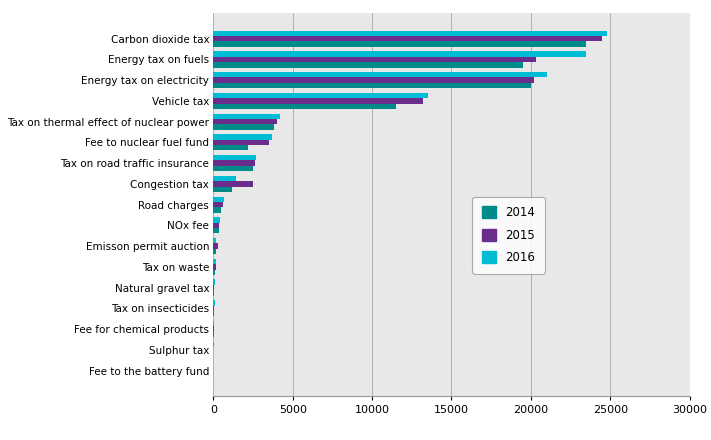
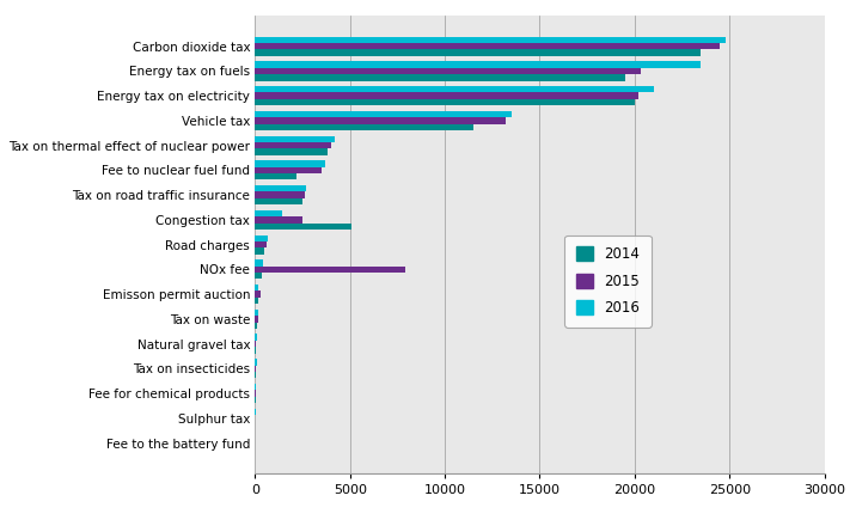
2014/Congestion tax: 1200 -> 5100
2015/NOx fee: 400 -> 7900
